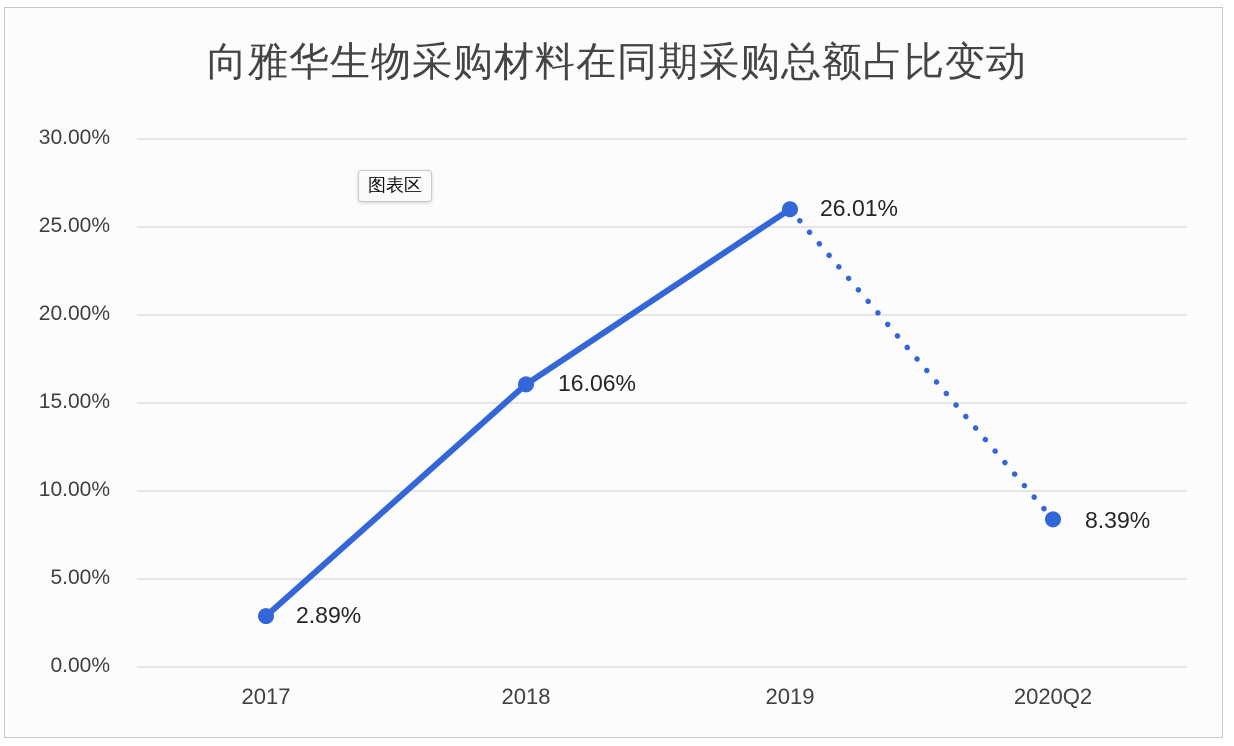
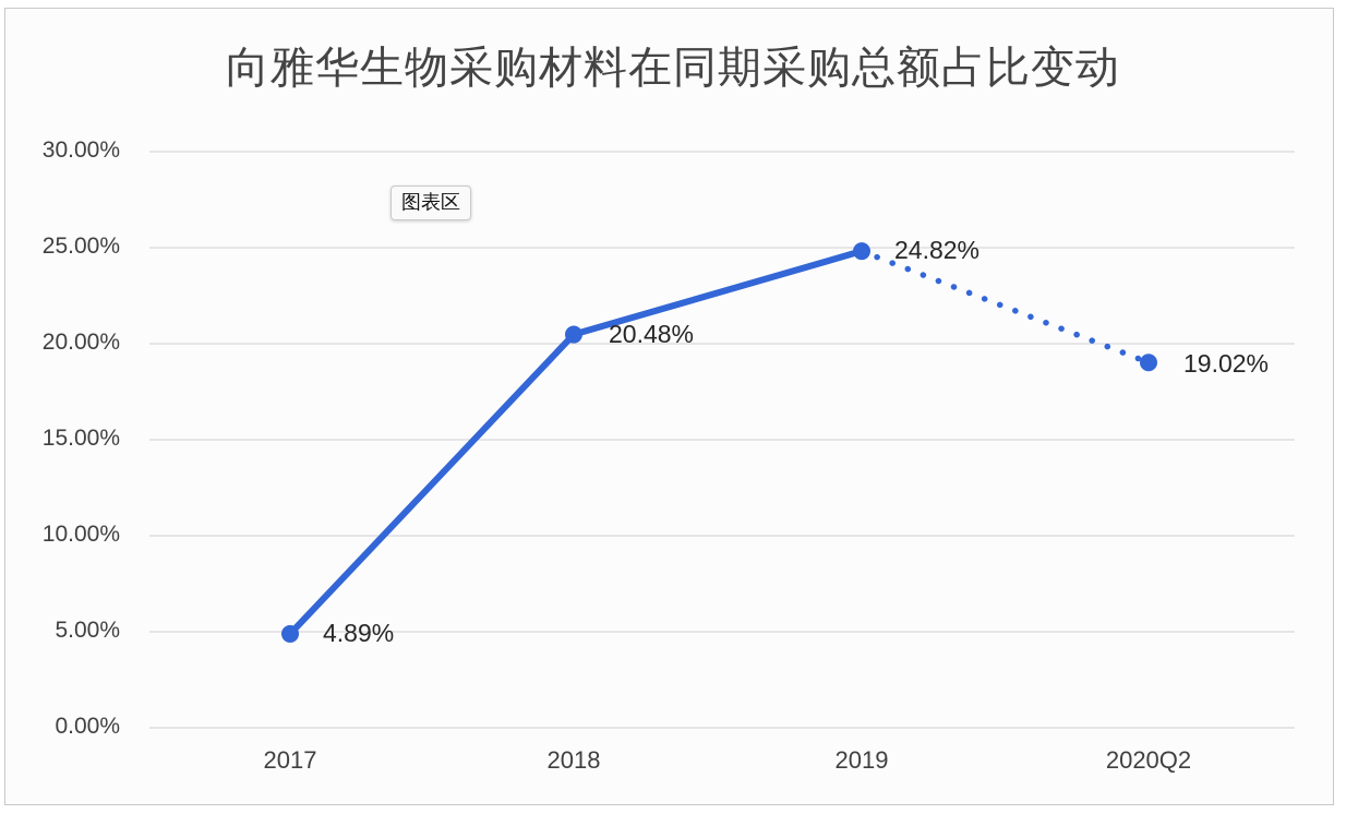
2017: 2.89% -> 4.89%
2018: 16.06% -> 20.48%
2019: 26.01% -> 24.82%
2020Q2: 8.39% -> 19.02%
